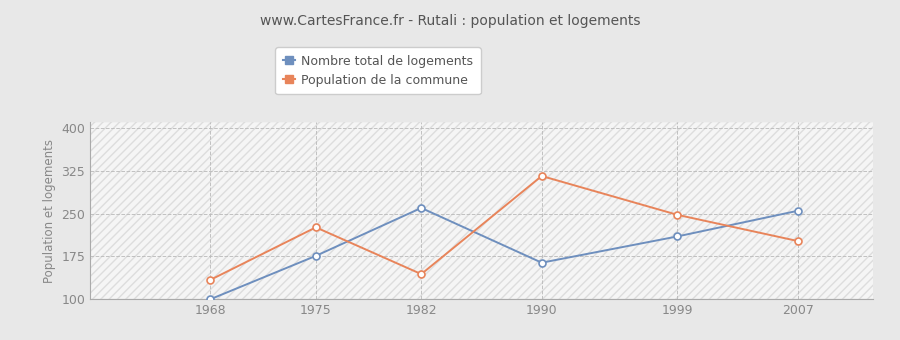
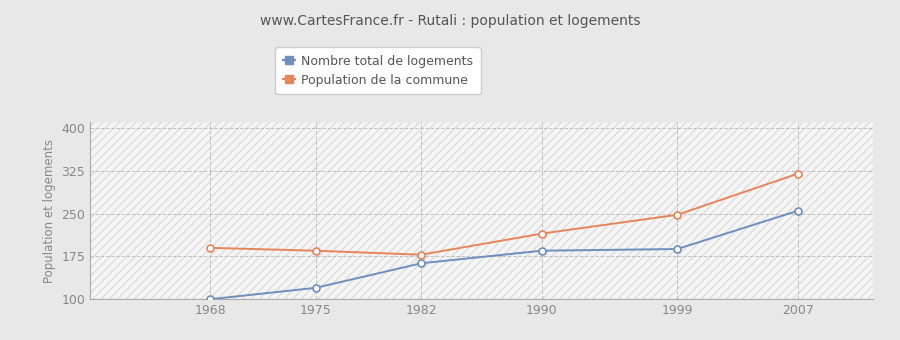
Population de la commune/1968: 134 -> 190
Nombre total de logements/1975: 176 -> 120
Population de la commune/1975: 226 -> 185
Nombre total de logements/1982: 260 -> 163
Population de la commune/1982: 144 -> 178
Nombre total de logements/1990: 164 -> 185
Population de la commune/1990: 316 -> 215
Nombre total de logements/1999: 210 -> 188
Population de la commune/2007: 202 -> 320
